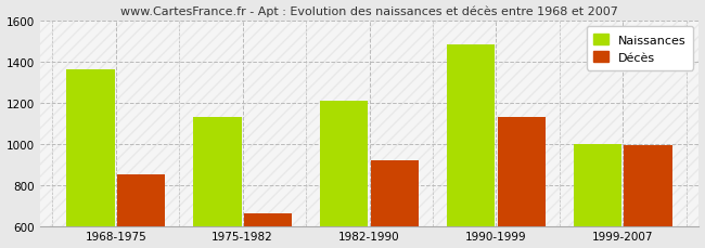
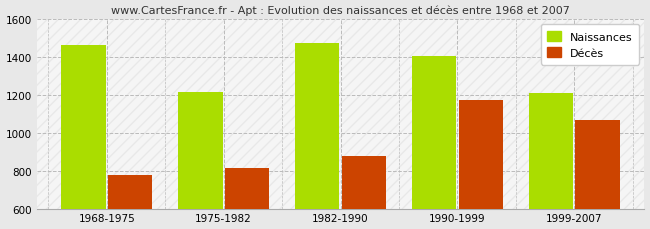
Naissances/1968-1975: 1360 -> 1460
Décès/1968-1975: 850 -> 780
Naissances/1975-1982: 1130 -> 1210
Décès/1975-1982: 660 -> 810
Naissances/1982-1990: 1210 -> 1470
Décès/1982-1990: 920 -> 880
Naissances/1990-1999: 1480 -> 1400
Décès/1990-1999: 1130 -> 1170
Naissances/1999-2007: 1000 -> 1210
Décès/1999-2007: 990 -> 1060
